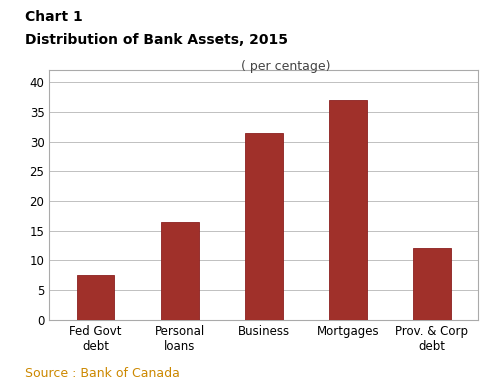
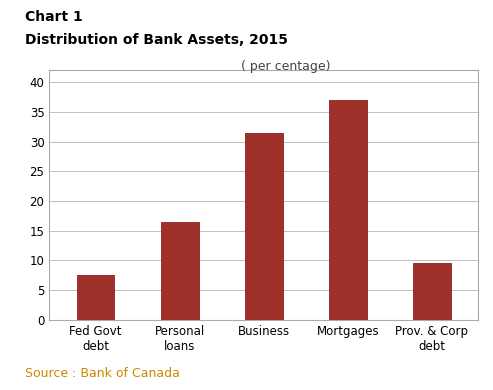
Prov. & Corp debt: 12.0 -> 9.5
